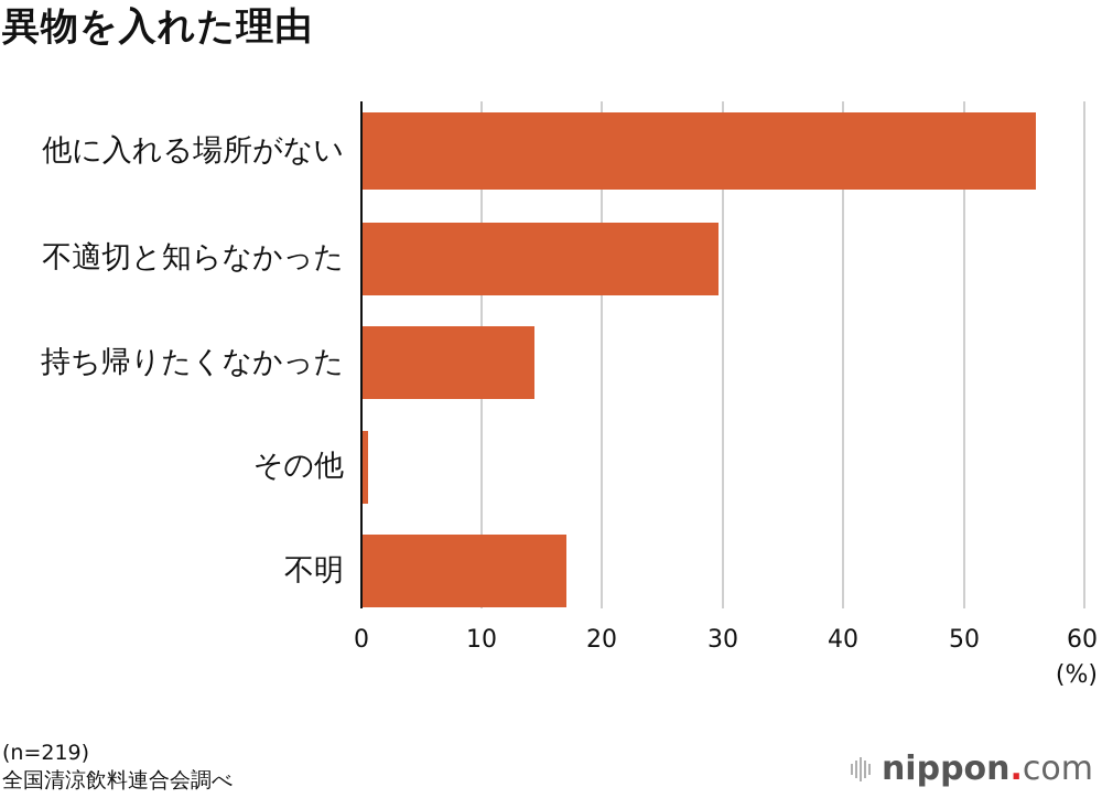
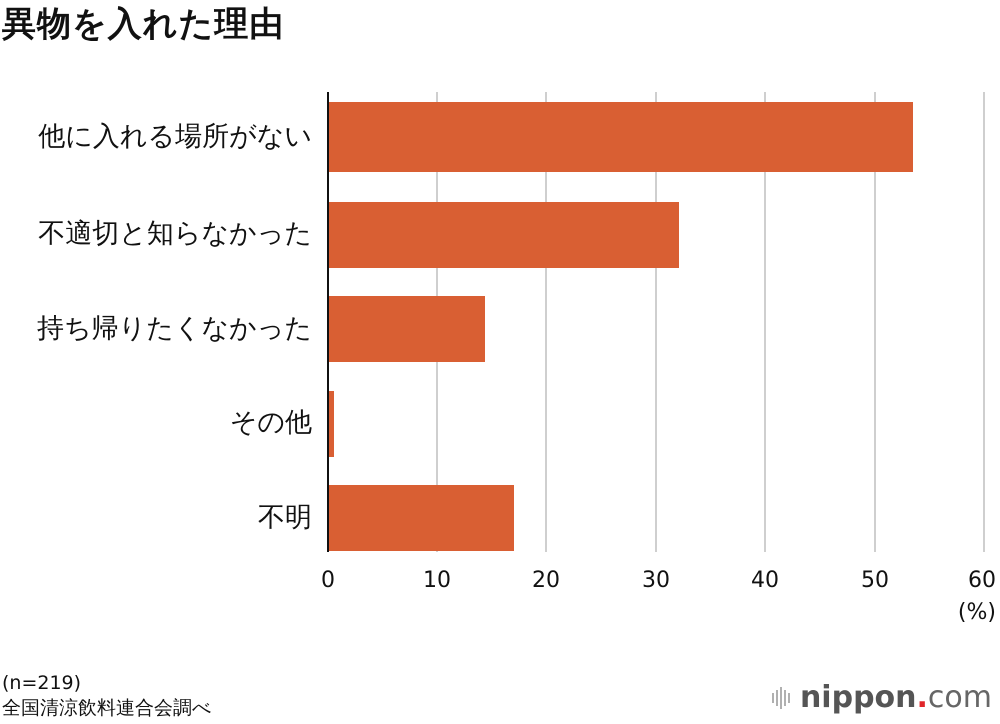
他に入れる場所がない: 55.9 -> 53.4
不適切と知らなかった: 29.5 -> 32.0
